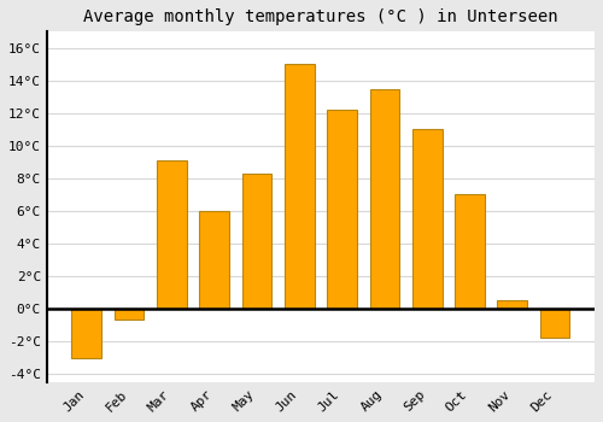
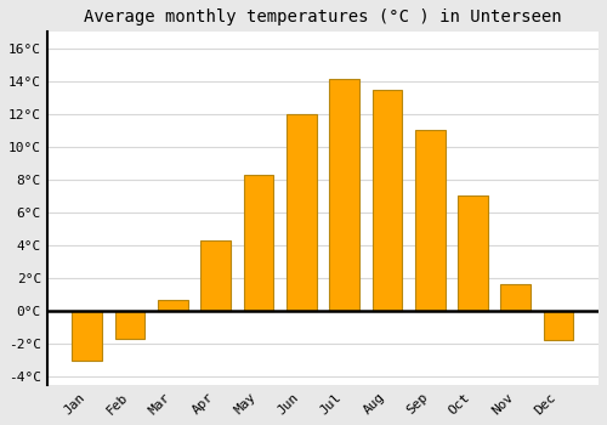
Feb: -0.7°C -> -1.7°C
Mar: 9.1°C -> 0.7°C
Apr: 6.0°C -> 4.3°C
Jun: 15.0°C -> 12.0°C
Jul: 12.2°C -> 14.1°C
Nov: 0.5°C -> 1.6°C
